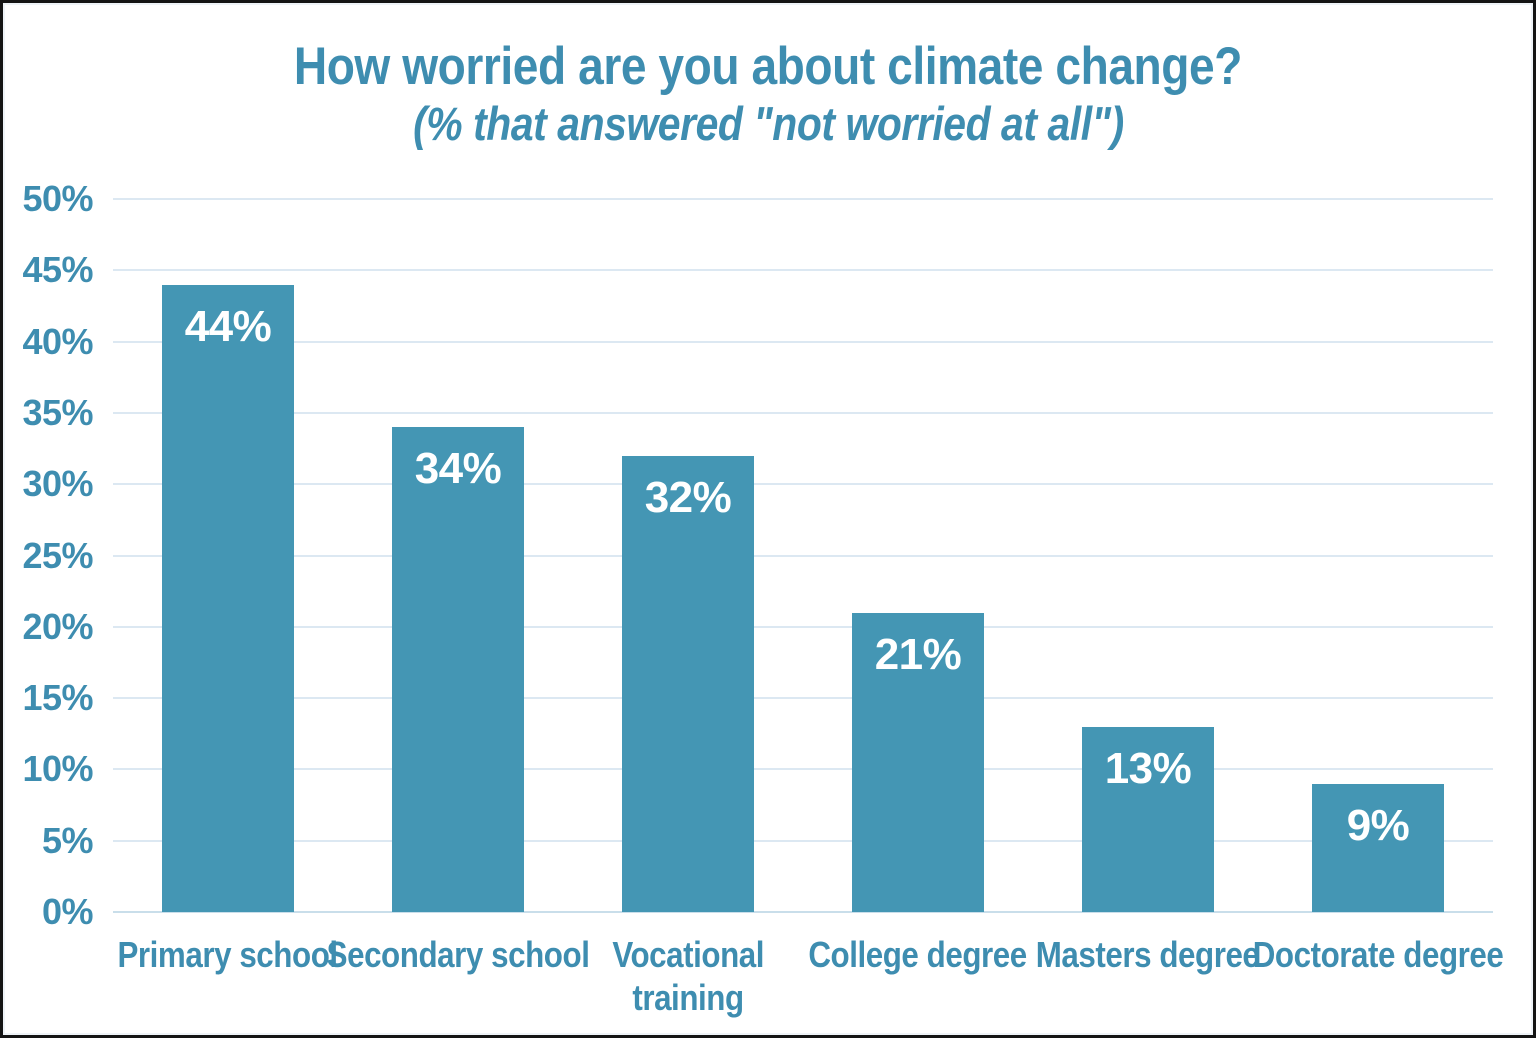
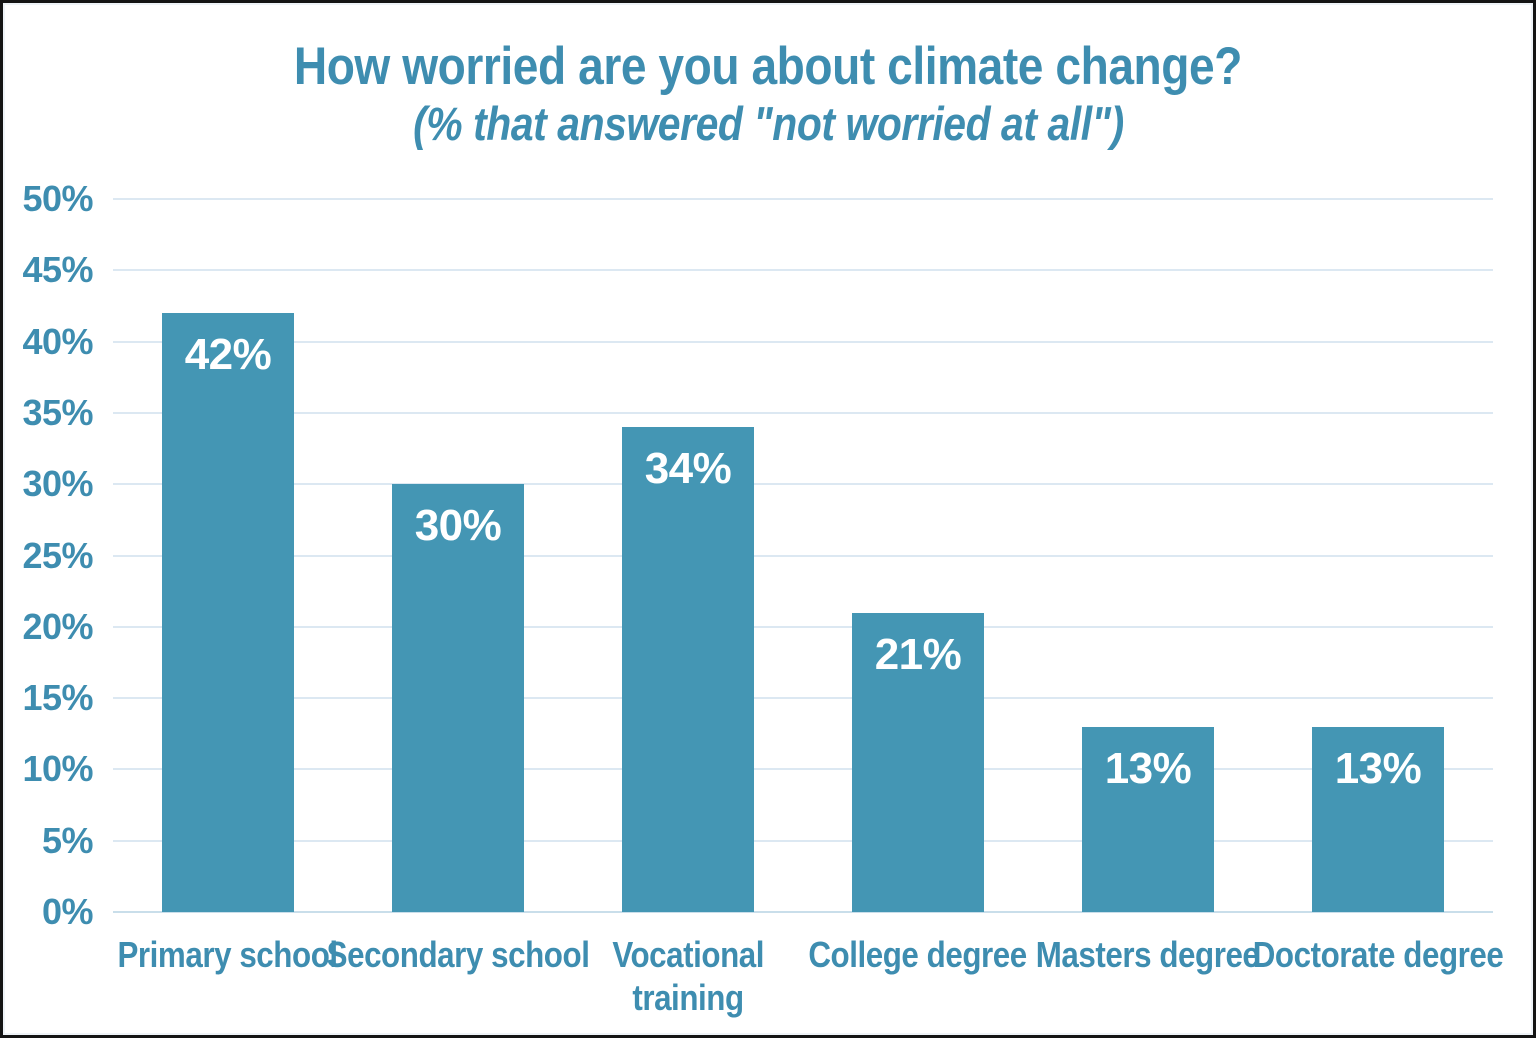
Primary school: 44% -> 42%
Secondary school: 34% -> 30%
Vocational training: 32% -> 34%
Doctorate degree: 9% -> 13%
